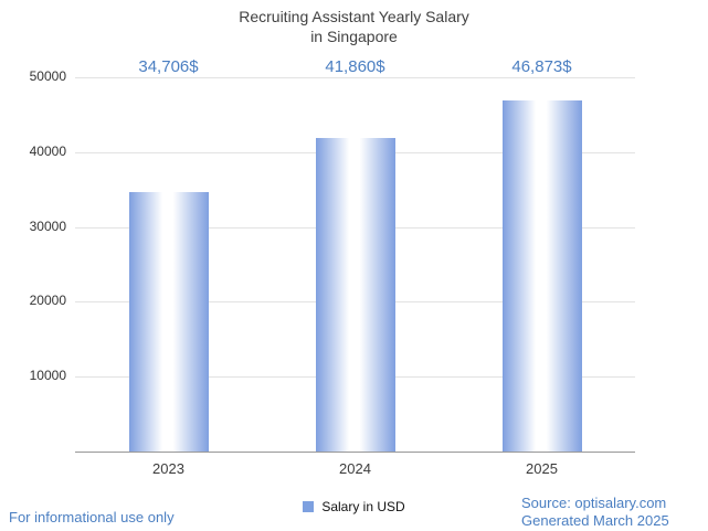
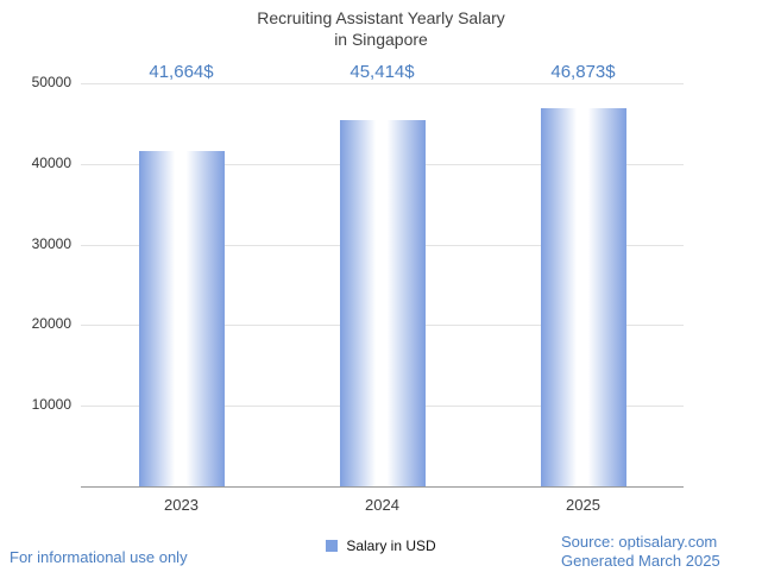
2023: 34,706 -> 41,664
2024: 41,860 -> 45,414
